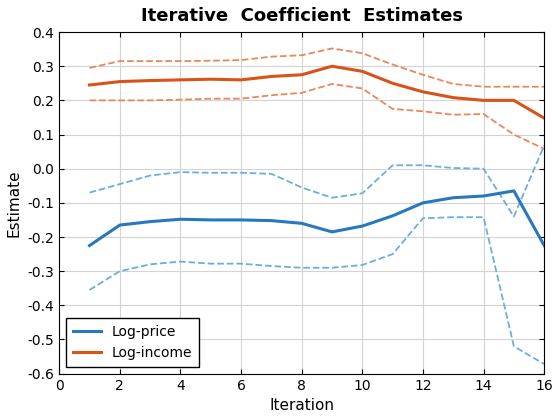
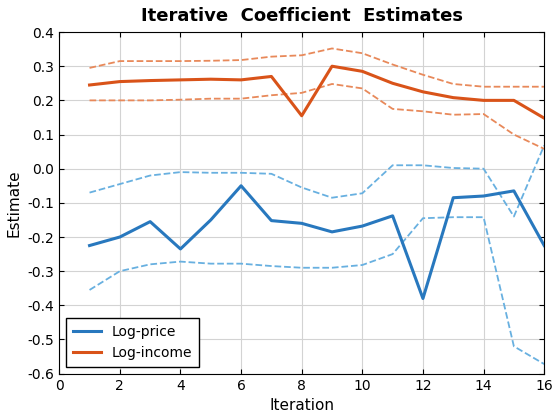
Log-price/2: -0.165 -> -0.200
Log-price/4: -0.148 -> -0.235
Log-price/6: -0.150 -> -0.050
Log-income/8: 0.275 -> 0.155
Log-price/12: -0.100 -> -0.380
